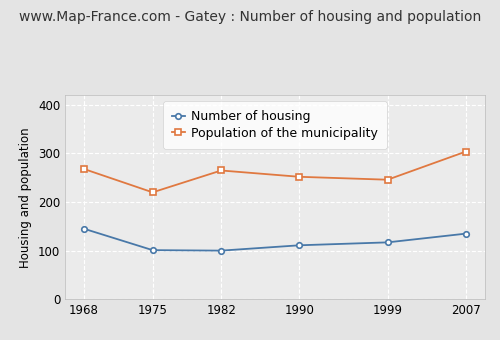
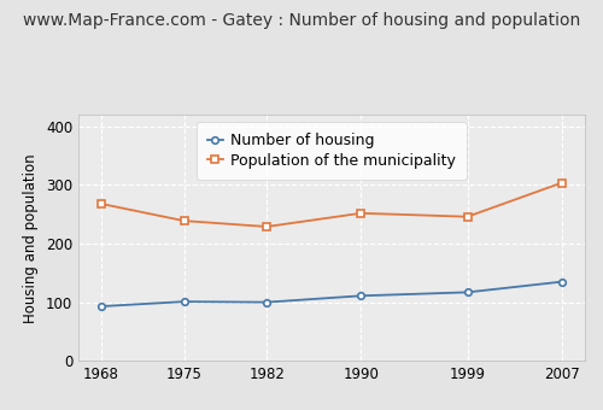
Number of housing/1968: 145 -> 93
Population of the municipality/1975: 220 -> 239
Population of the municipality/1982: 265 -> 229
